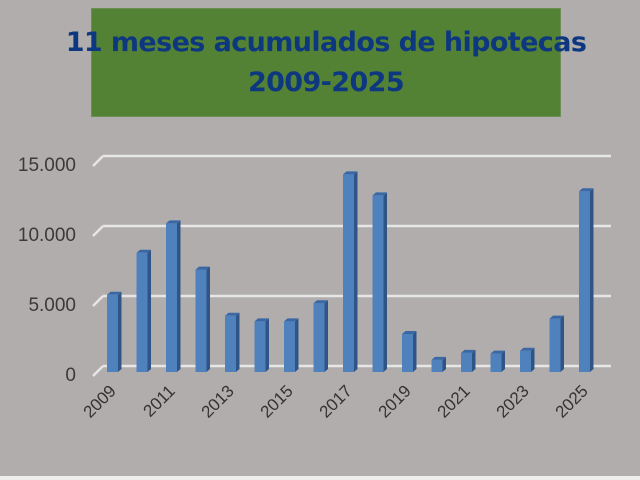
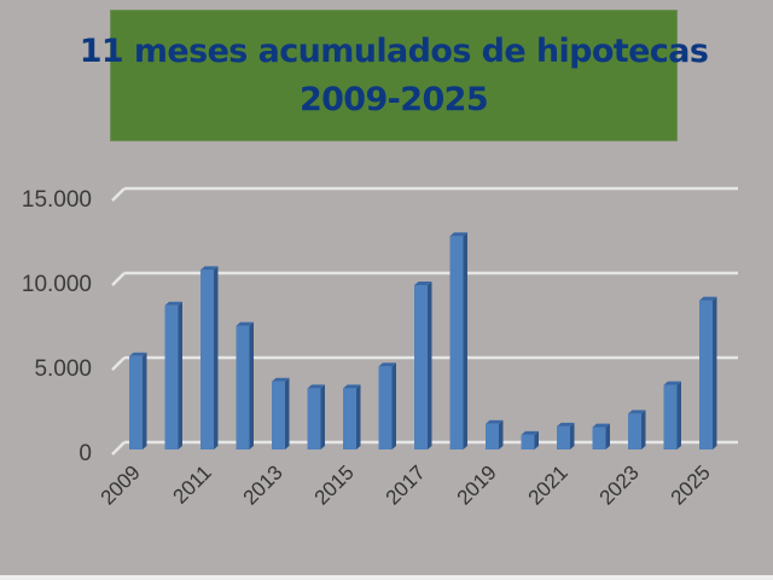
2017: 13900 -> 9500
2019: 2500 -> 1300
2023: 1300 -> 1900
2025: 12700 -> 8600
